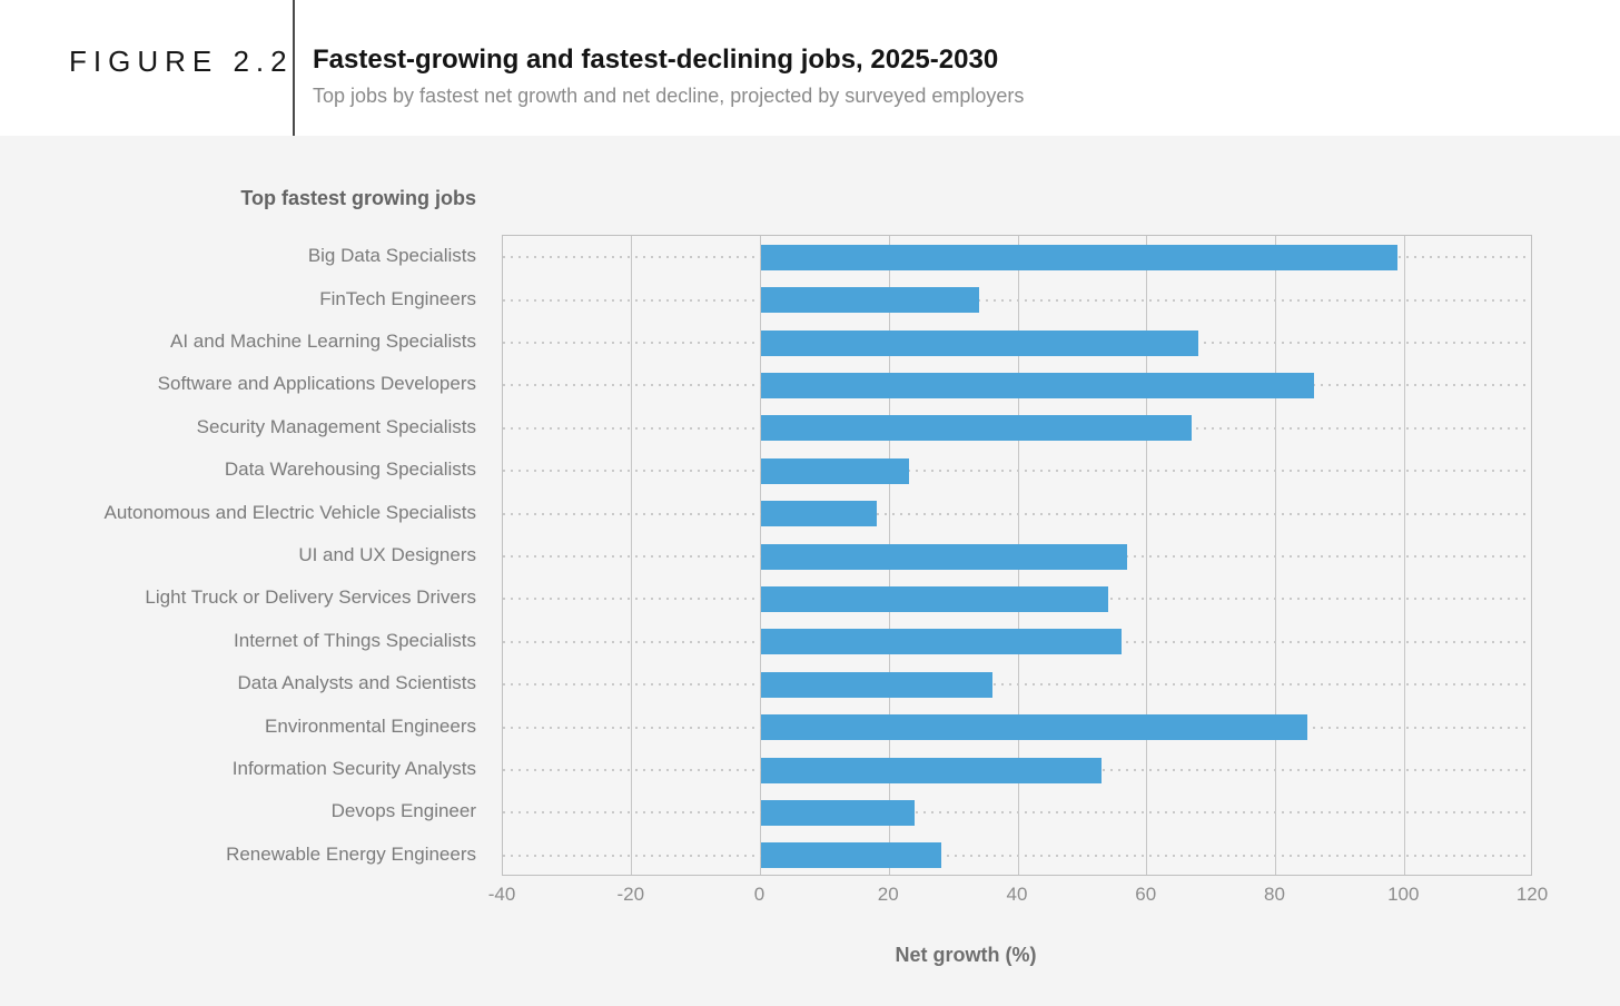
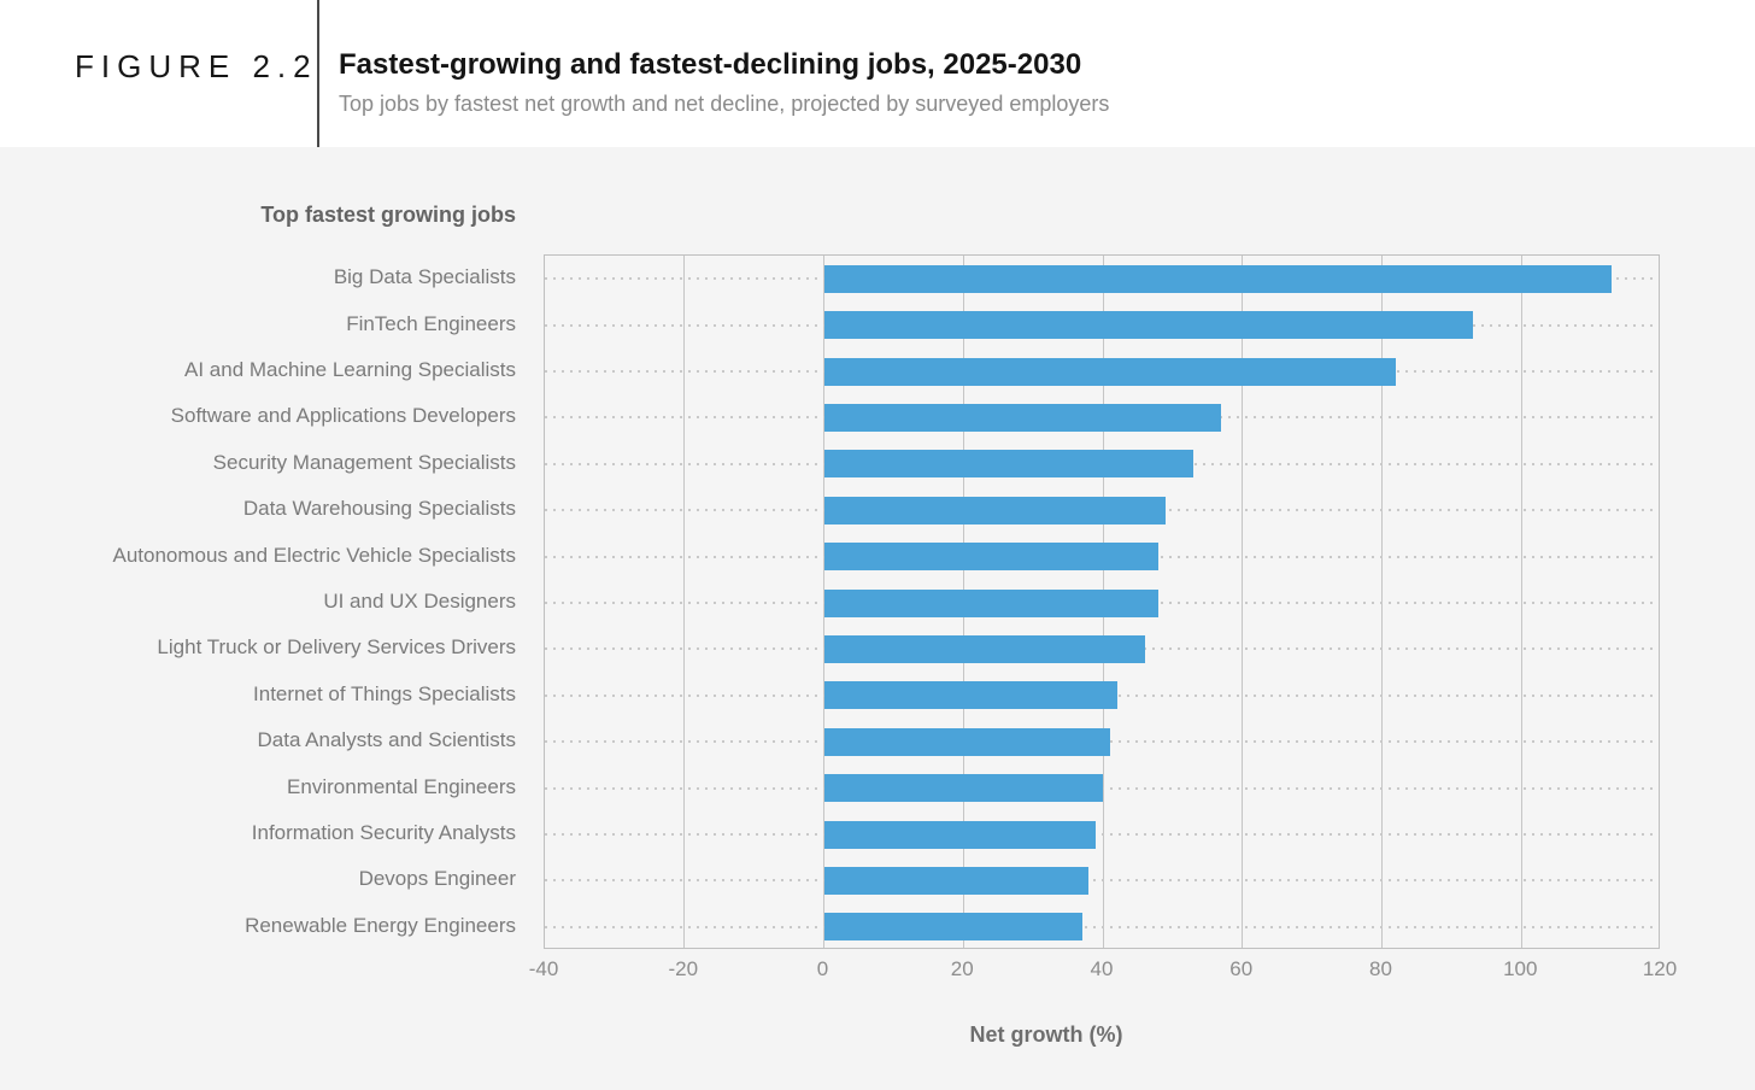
Big Data Specialists: 99 -> 113
FinTech Engineers: 34 -> 93
AI and Machine Learning Specialists: 68 -> 82
Software and Applications Developers: 86 -> 57
Security Management Specialists: 67 -> 53
Data Warehousing Specialists: 23 -> 49
Autonomous and Electric Vehicle Specialists: 18 -> 48
UI and UX Designers: 57 -> 48
Light Truck or Delivery Services Drivers: 54 -> 46
Internet of Things Specialists: 56 -> 42
Data Analysts and Scientists: 36 -> 41
Environmental Engineers: 85 -> 40
Information Security Analysts: 53 -> 39
Devops Engineer: 24 -> 38
Renewable Energy Engineers: 28 -> 37
